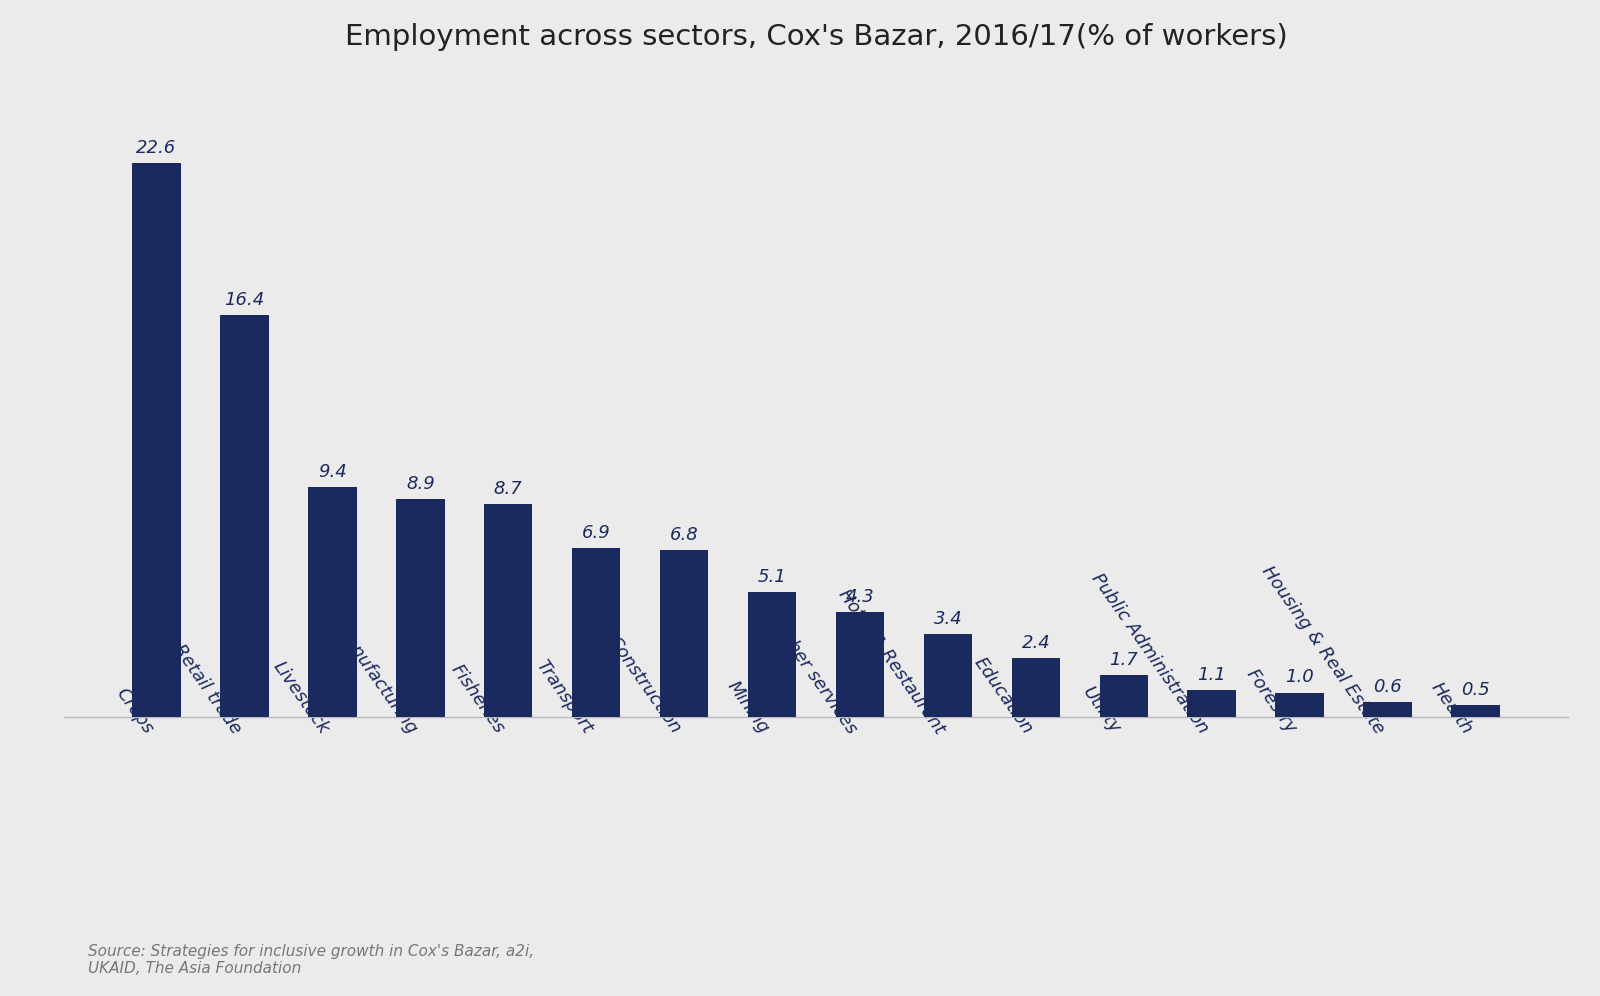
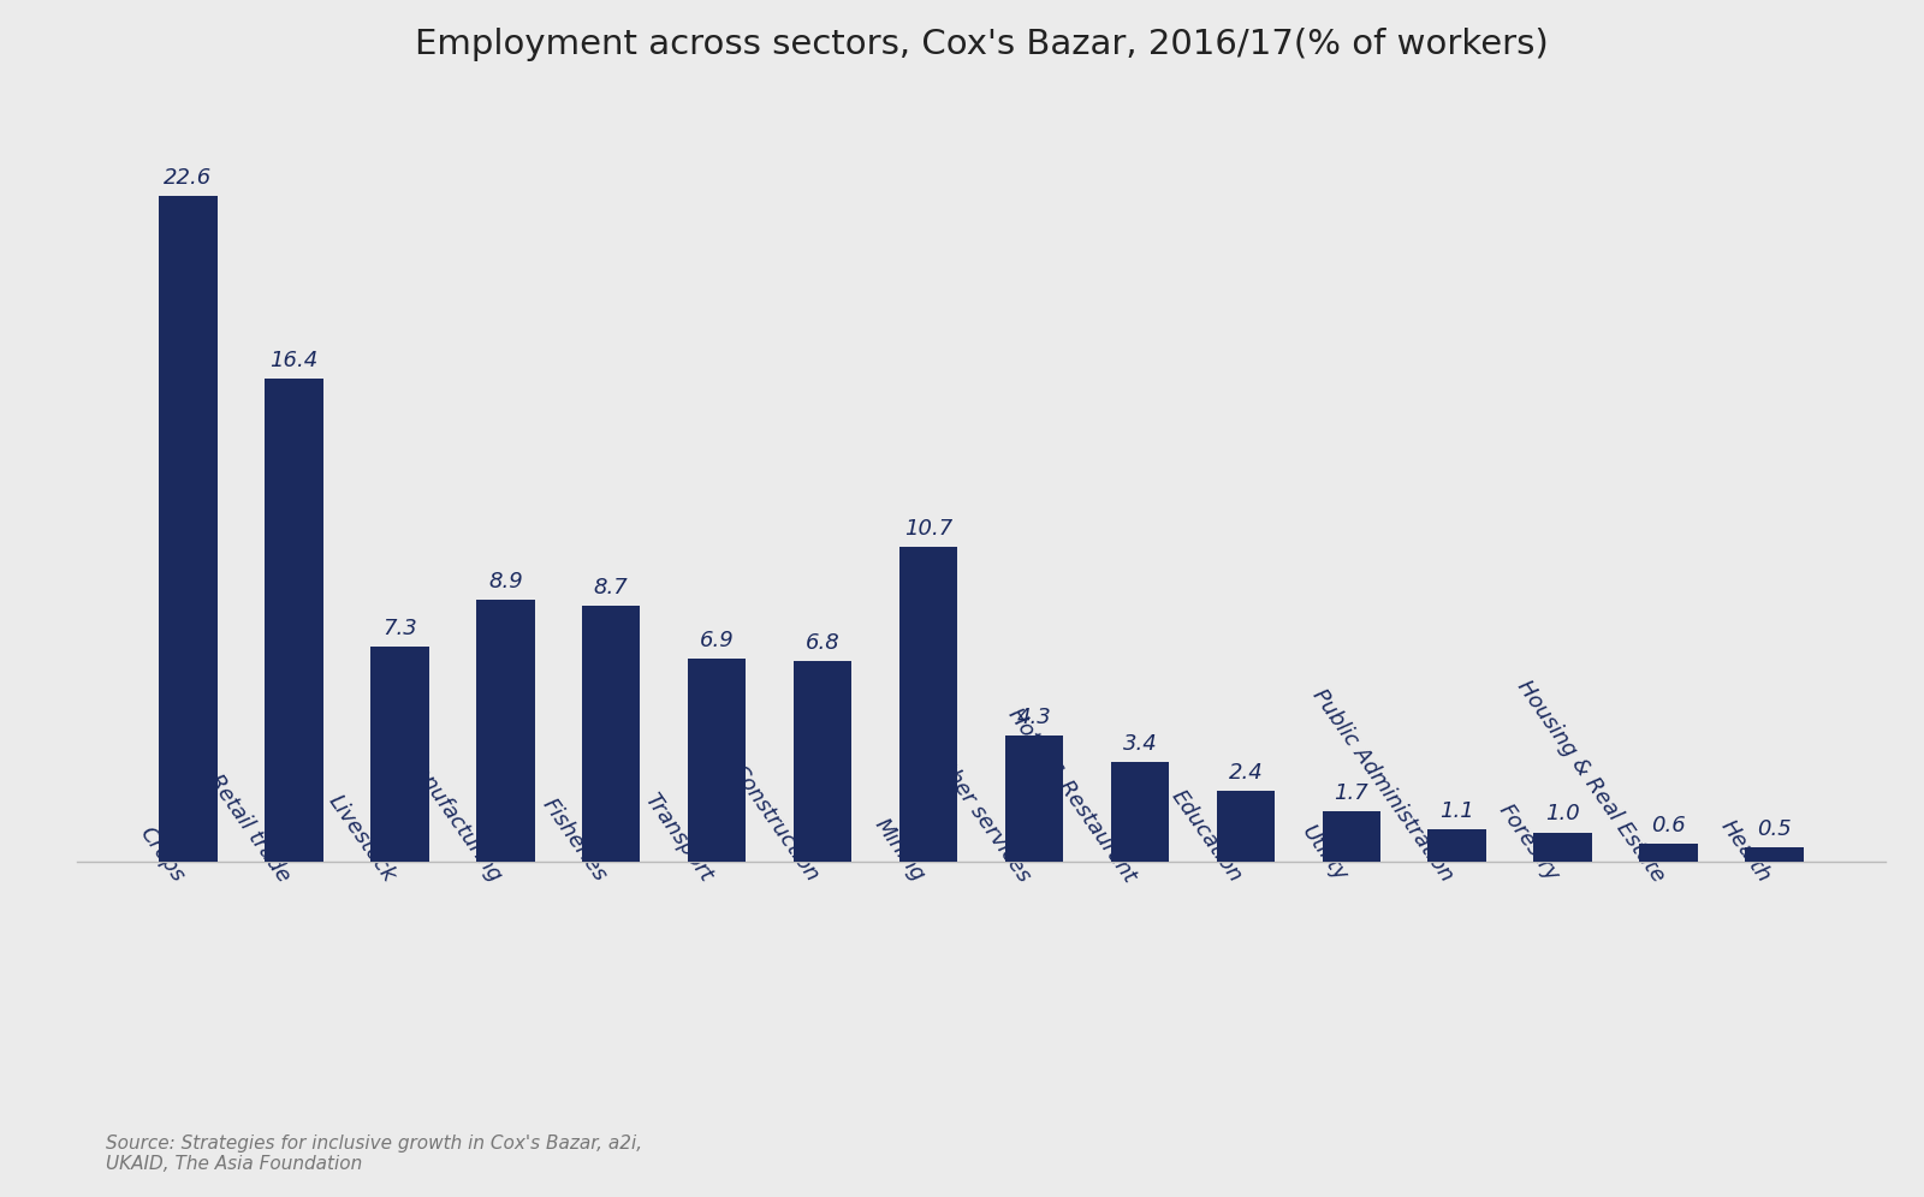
Livestock: 9.4 -> 7.3
Mining: 5.1 -> 10.7
